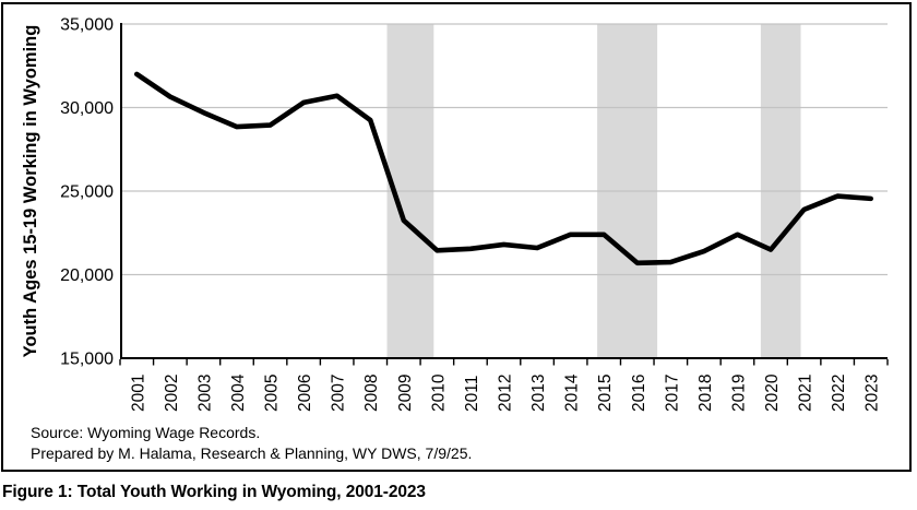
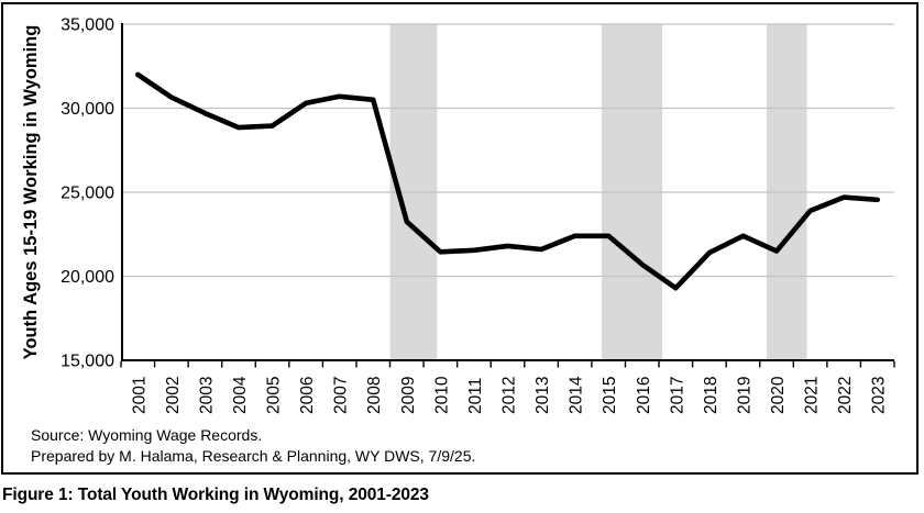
2008: 29200 -> 30500
2017: 20800 -> 19300
